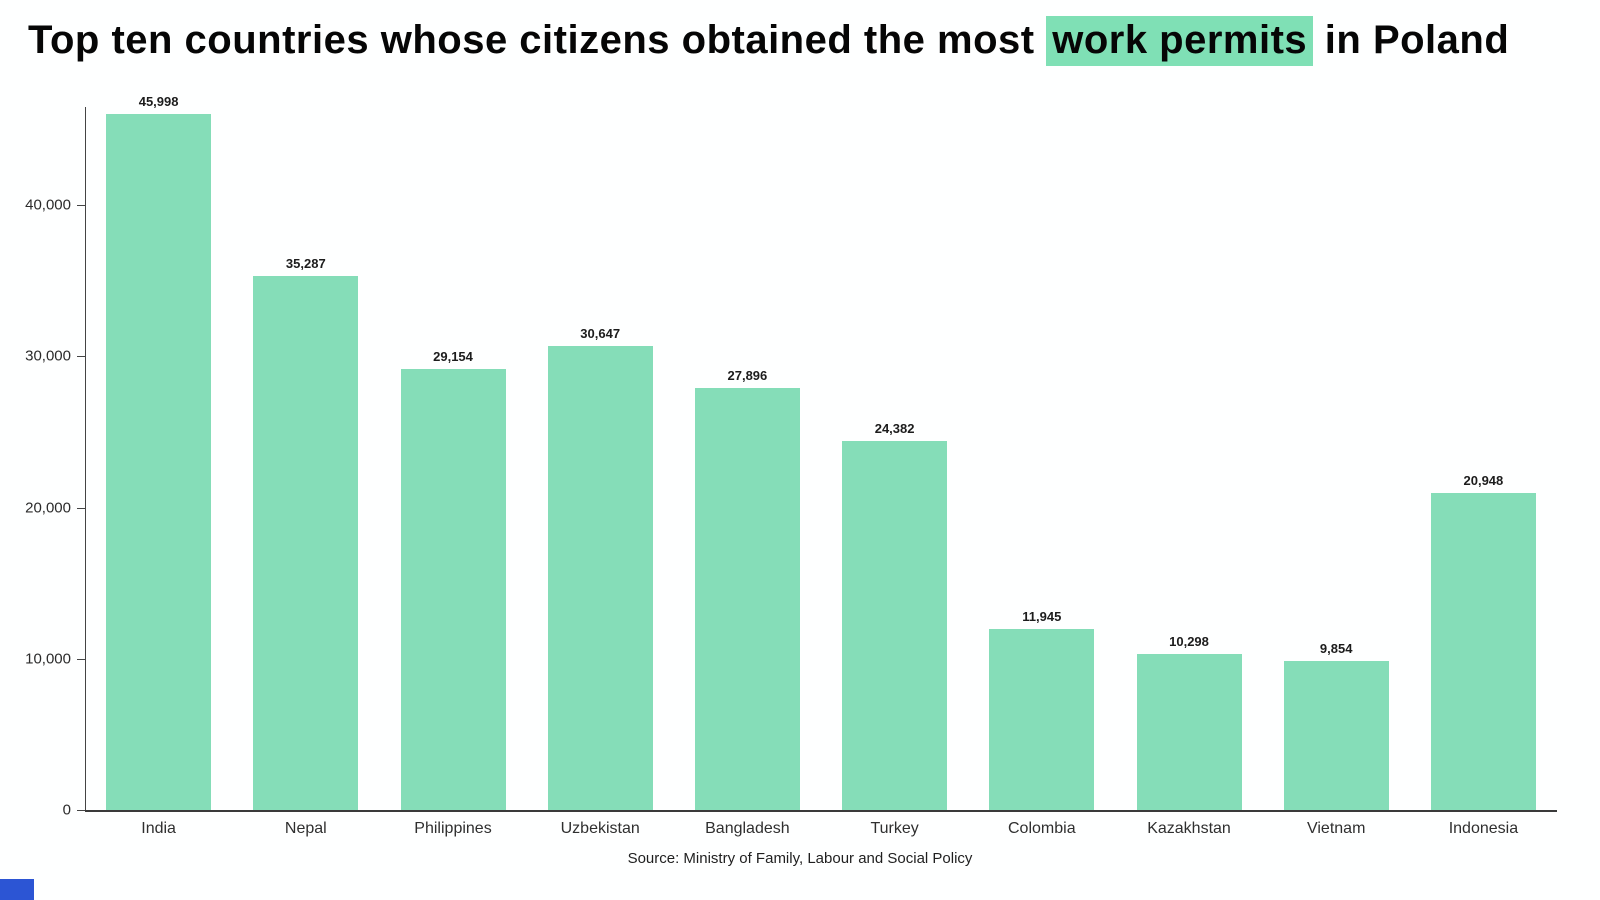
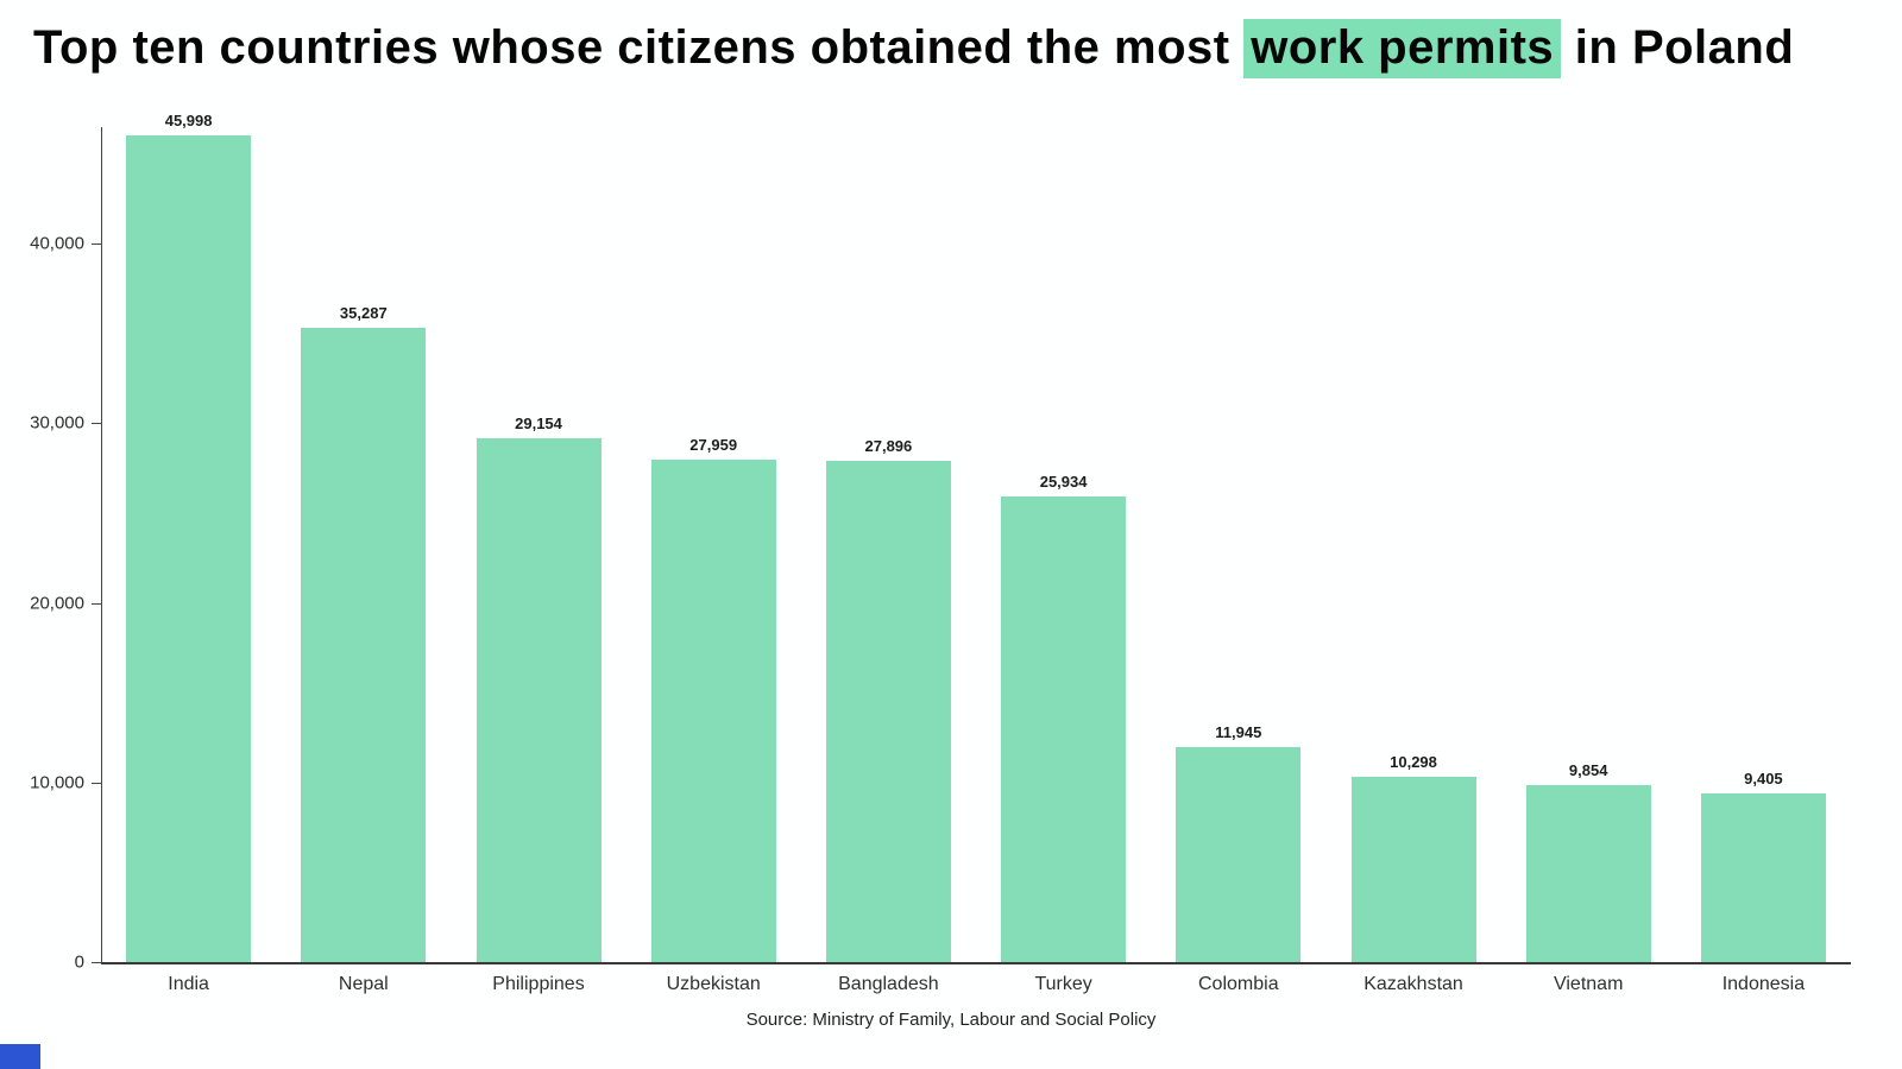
Uzbekistan: 30,647 -> 27,959
Turkey: 24,382 -> 25,934
Indonesia: 20,948 -> 9,405
